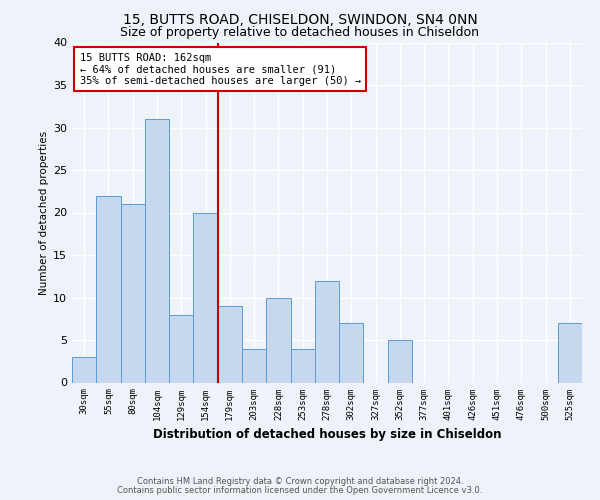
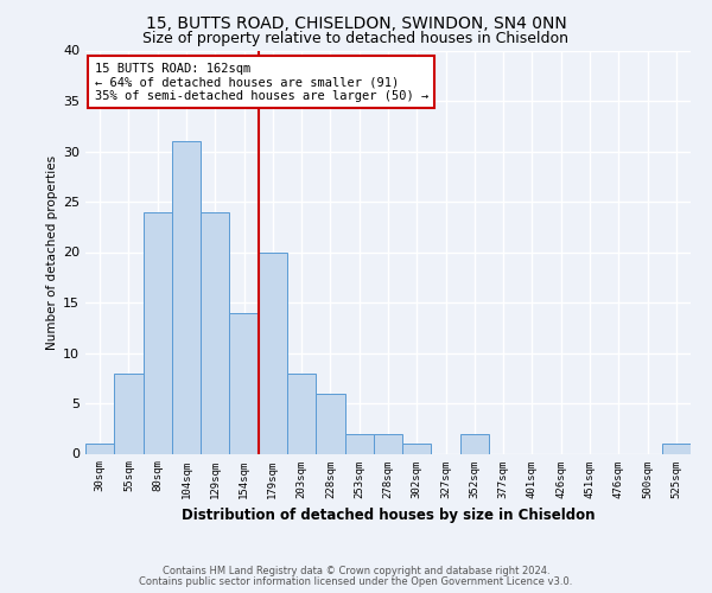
30sqm: 3 -> 1
55sqm: 22 -> 8
80sqm: 21 -> 24
129sqm: 8 -> 24
154sqm: 20 -> 14
179sqm: 9 -> 20
203sqm: 4 -> 8
228sqm: 10 -> 6
253sqm: 4 -> 2
278sqm: 12 -> 2
302sqm: 7 -> 1
352sqm: 5 -> 2
525sqm: 7 -> 1
